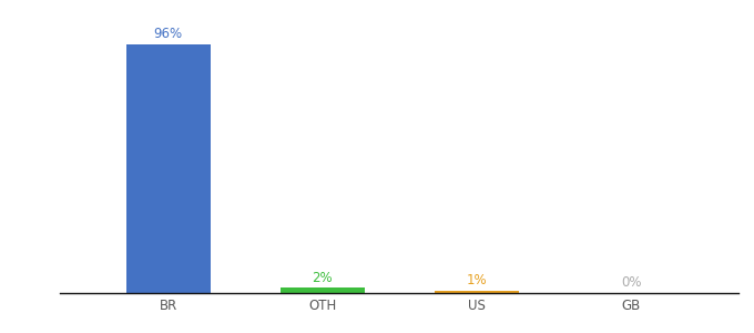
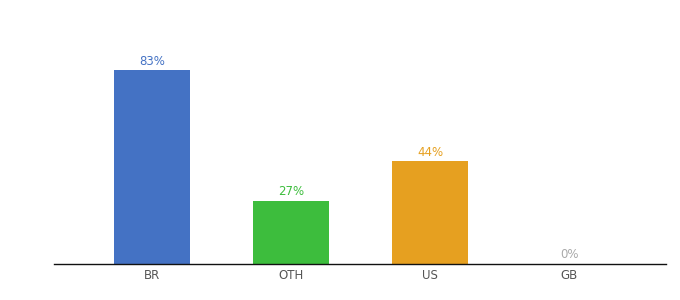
BR: 96% -> 83%
OTH: 2% -> 27%
US: 1% -> 44%
